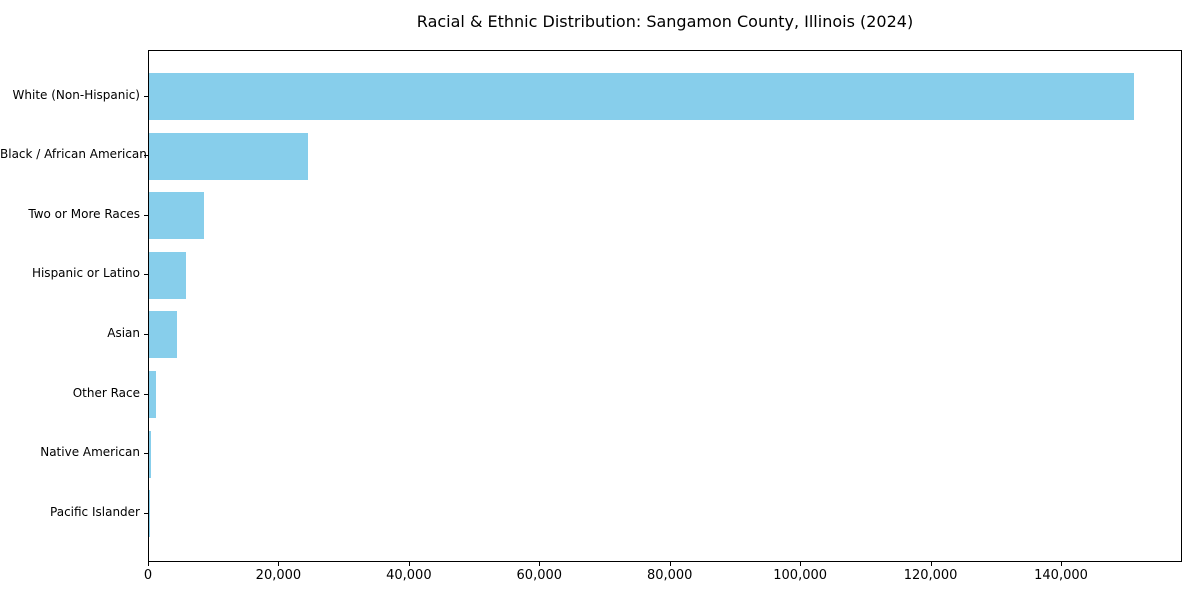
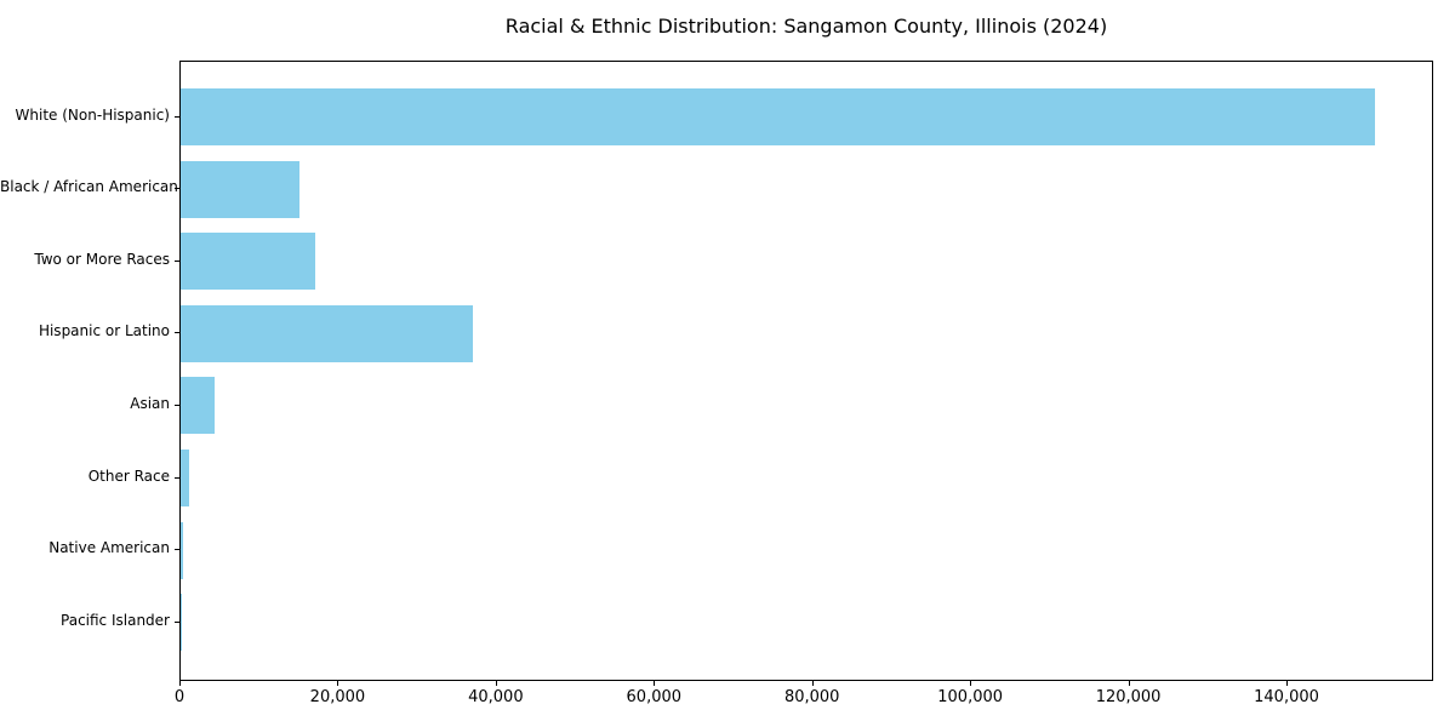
Black / African American: 24000 -> 15000
Two or More Races: 8000 -> 17000
Hispanic or Latino: 6000 -> 37000
